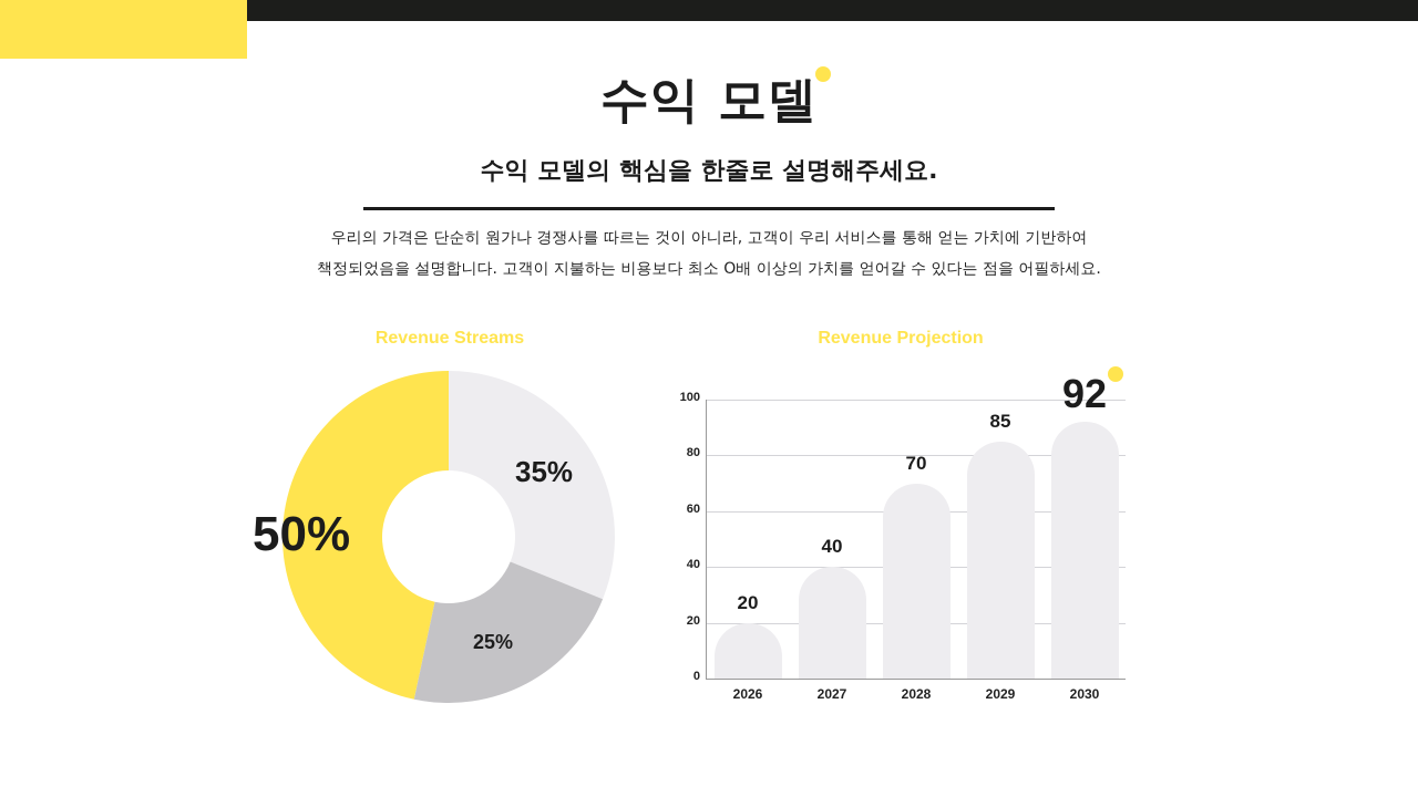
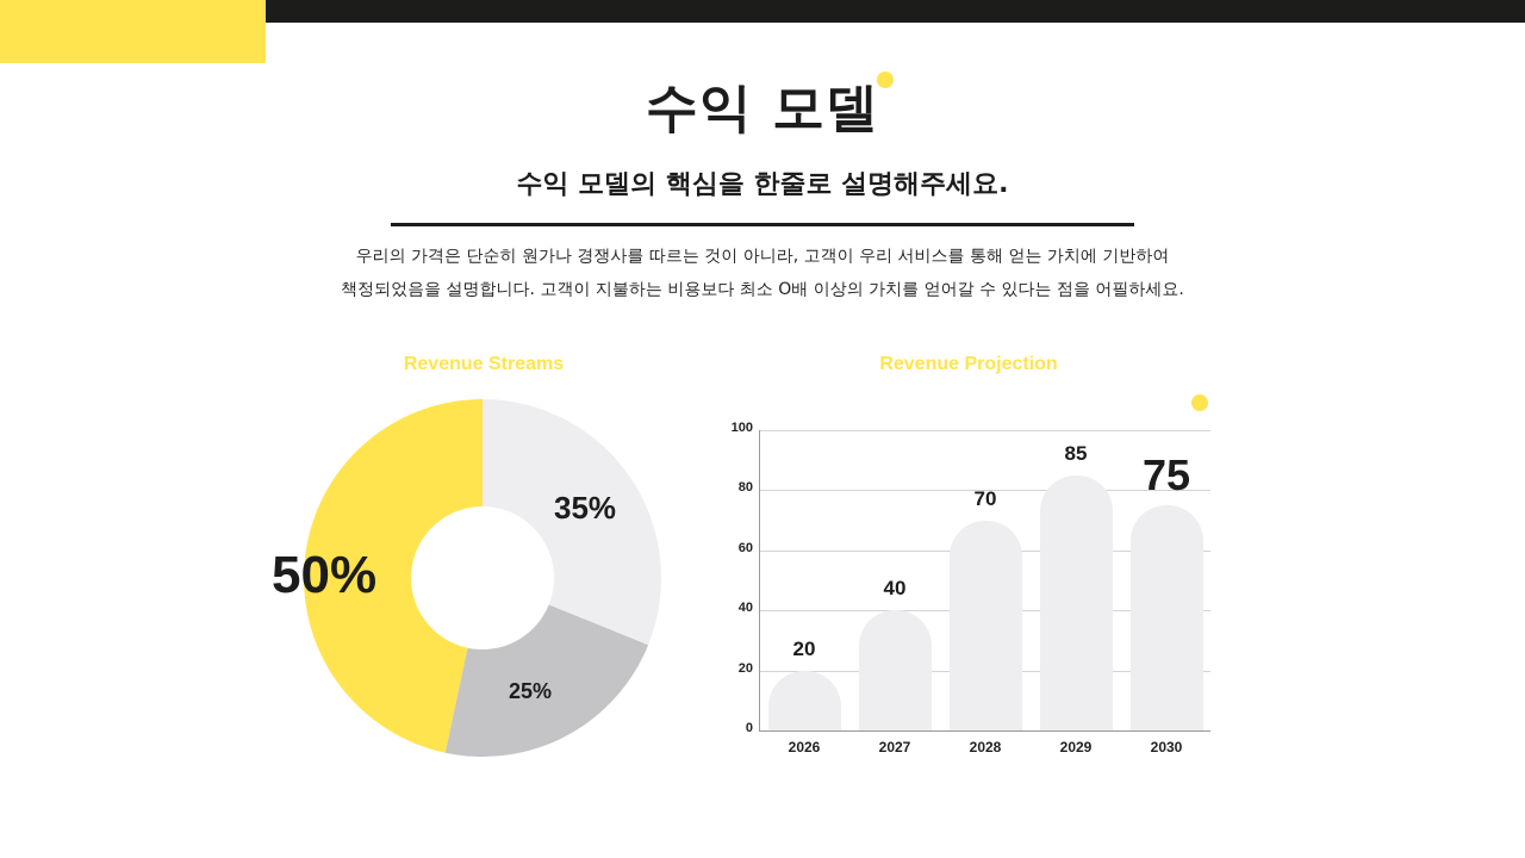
Revenue Projection/2030: 92 -> 75
